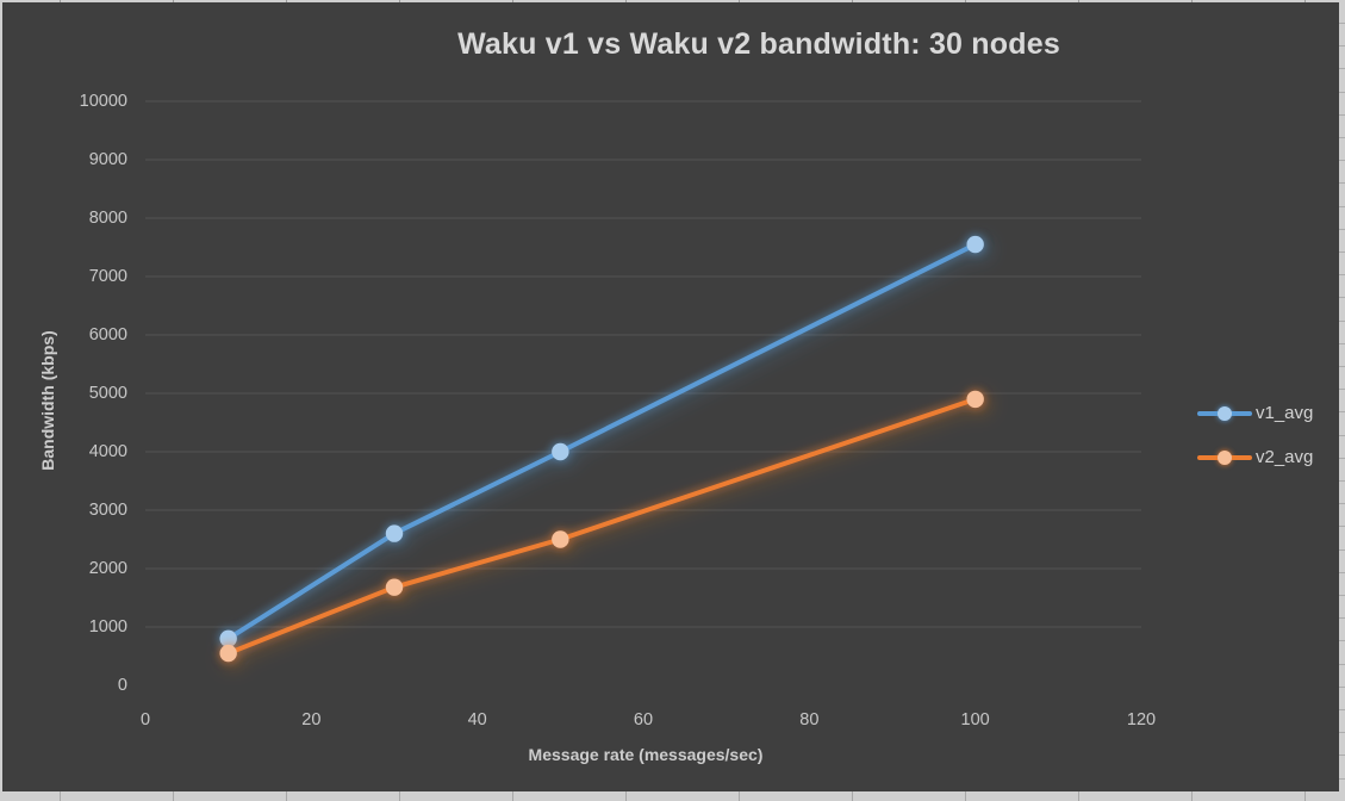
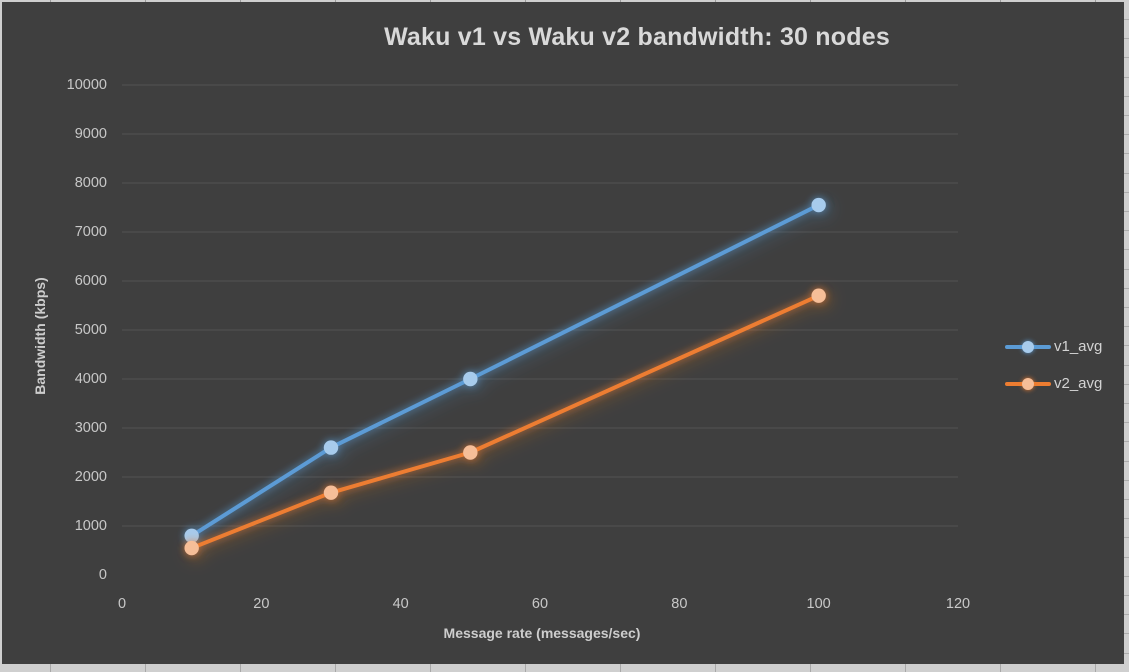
v2_avg/100: 4900 -> 5700
